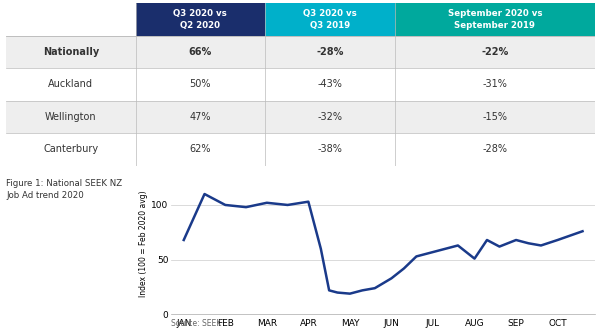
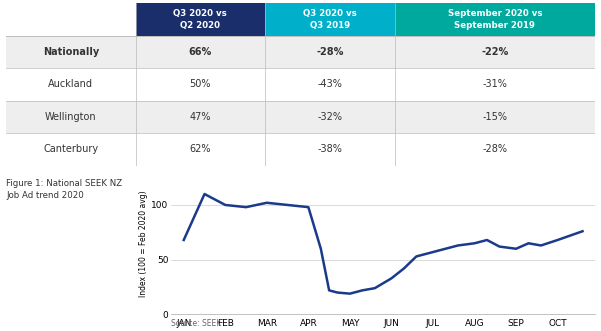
APR: 103 -> 98
AUG: 51 -> 65
SEP: 68 -> 60
